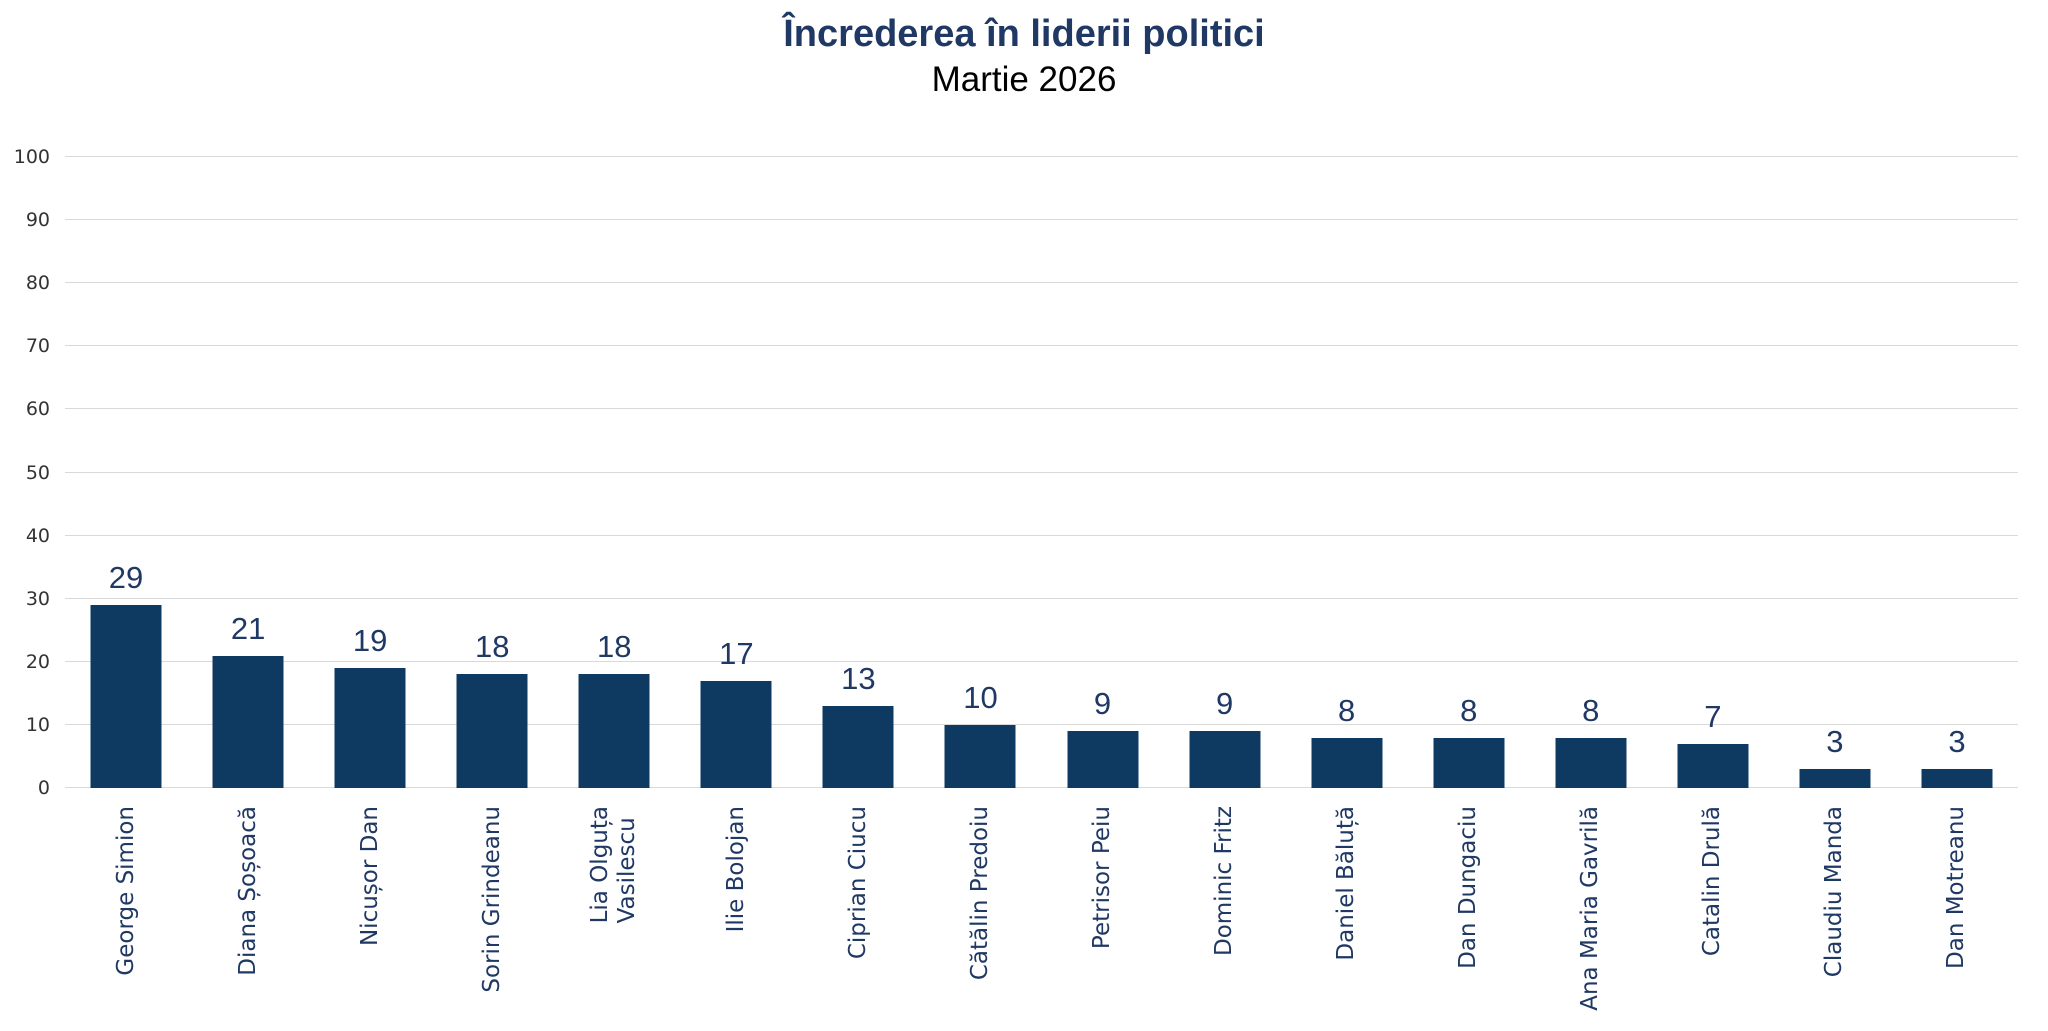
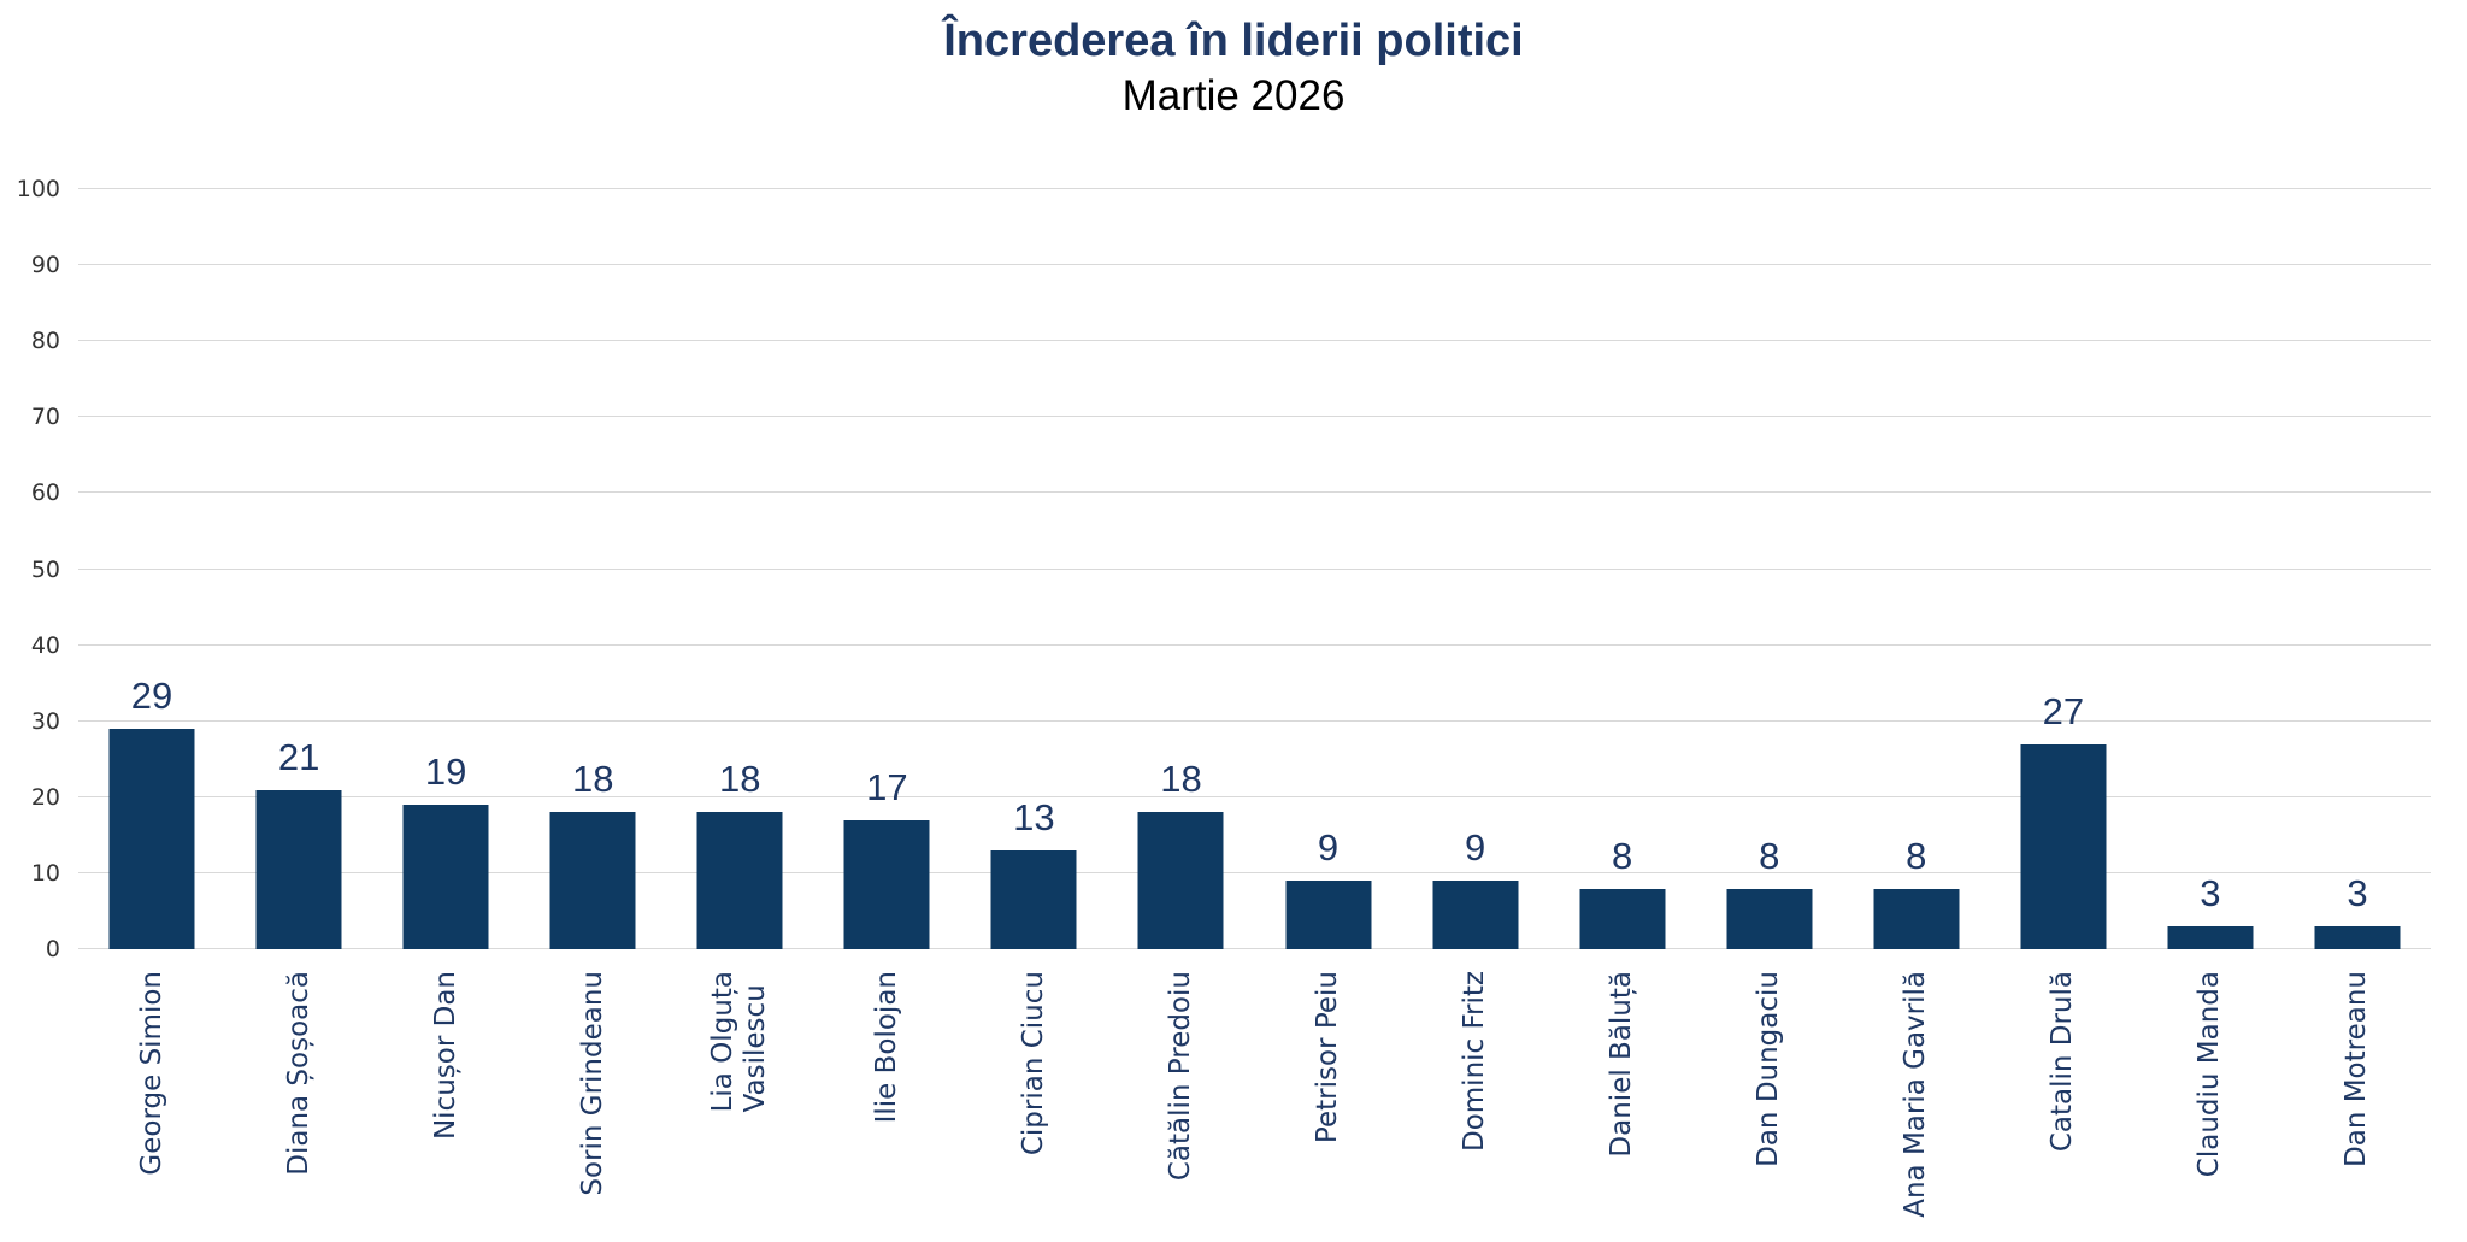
Cătălin Predoiu: 10 -> 18
Catalin Drulă: 7 -> 27
